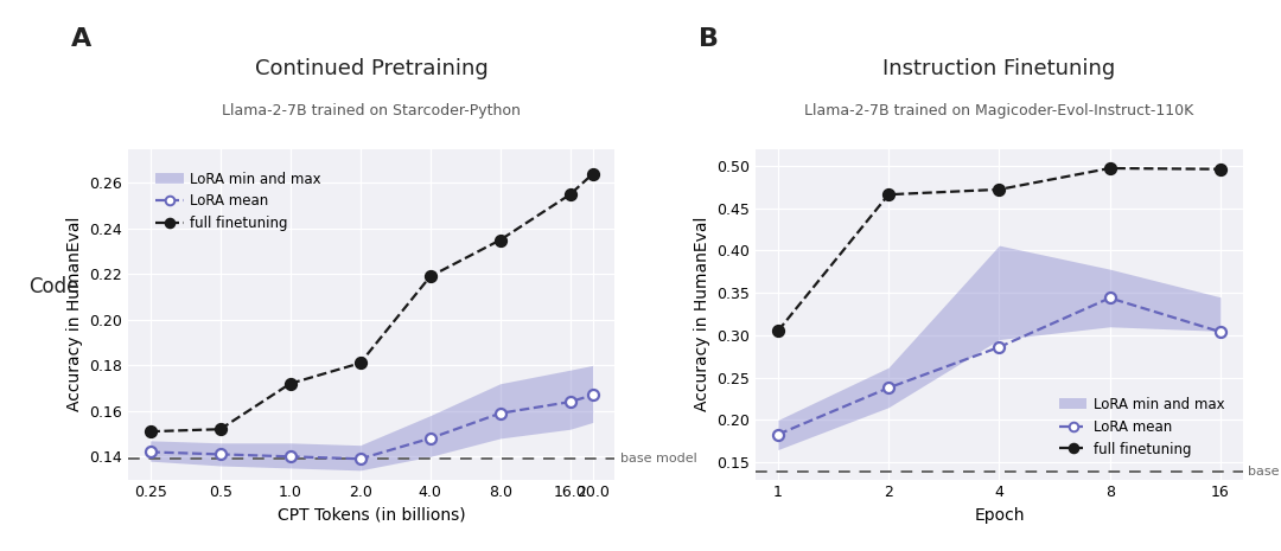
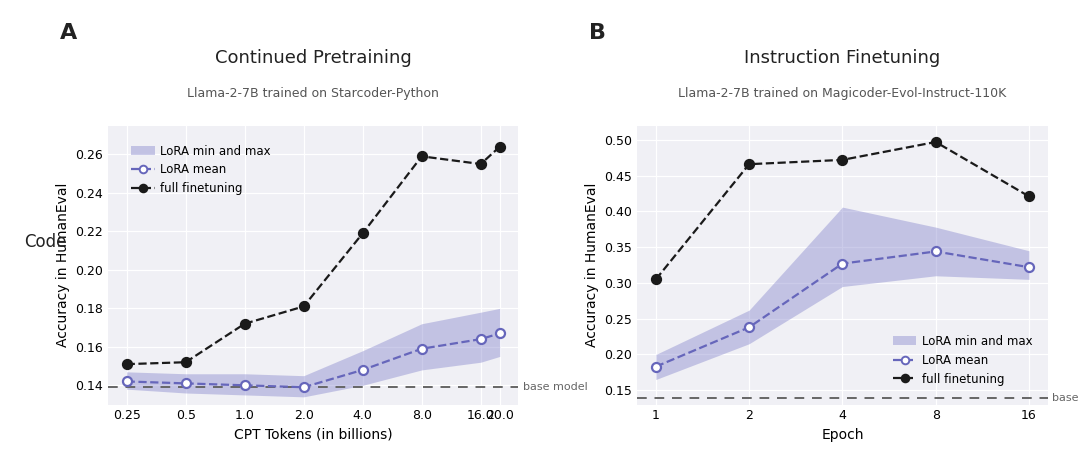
full finetuning/8.0: 0.235 -> 0.259
LoRA mean/4: 0.286 -> 0.327
full finetuning/16: 0.496 -> 0.421
LoRA mean/16: 0.304 -> 0.322
